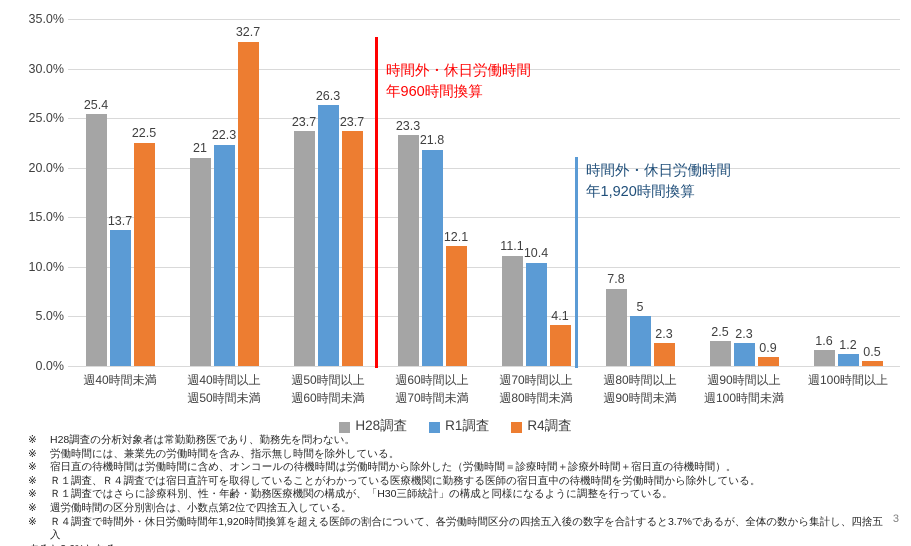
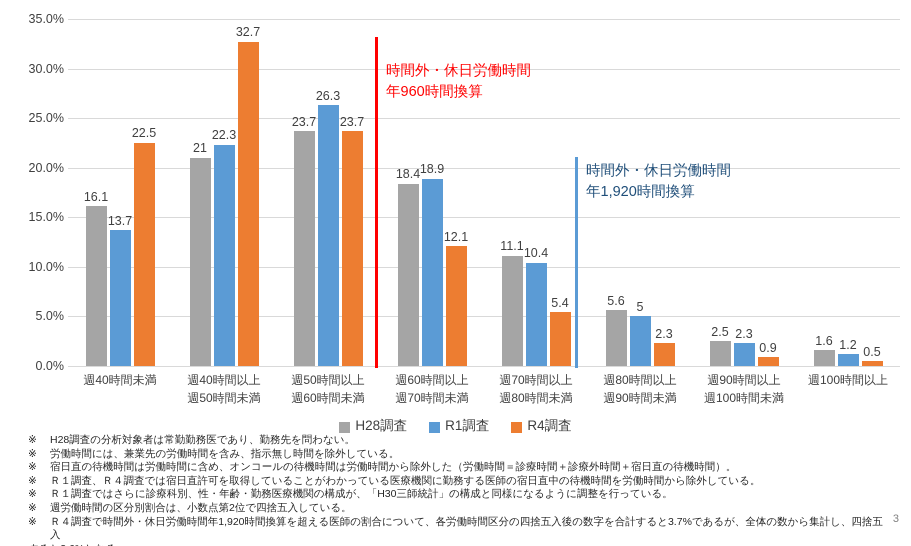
H28調査/週40時間未満: 25.4 -> 16.1
H28調査/週60時間以上 週70時間未満: 23.3 -> 18.4
R1調査/週60時間以上 週70時間未満: 21.8 -> 18.9
R4調査/週70時間以上 週80時間未満: 4.1 -> 5.4
H28調査/週80時間以上 週90時間未満: 7.8 -> 5.6
